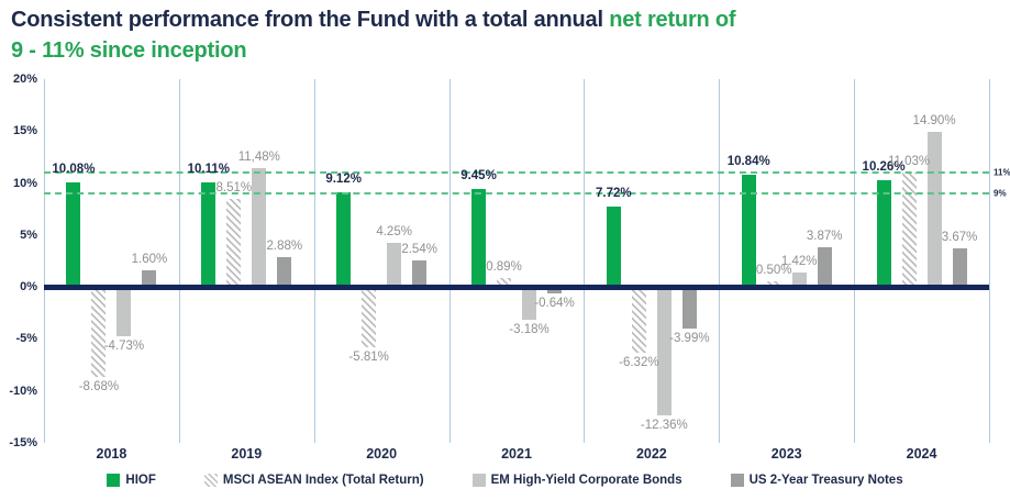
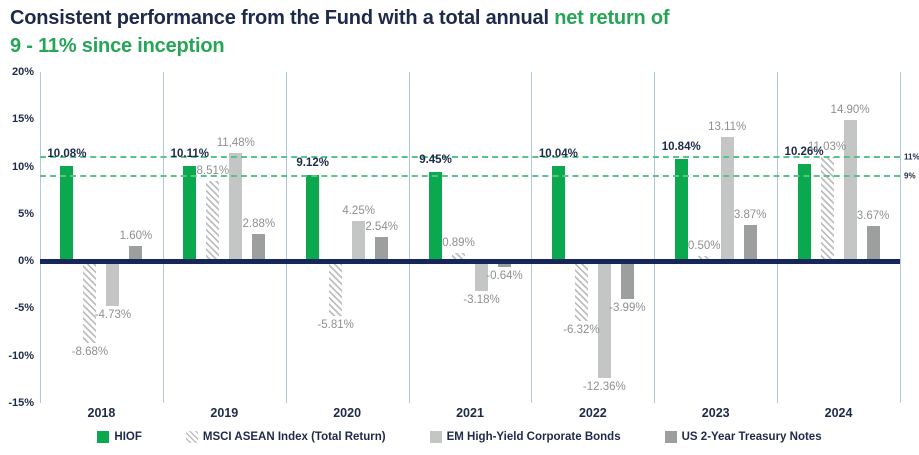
HIOF/2022: 7.72% -> 10.04%
EM High-Yield Corporate Bonds/2023: 1.42% -> 13.11%
